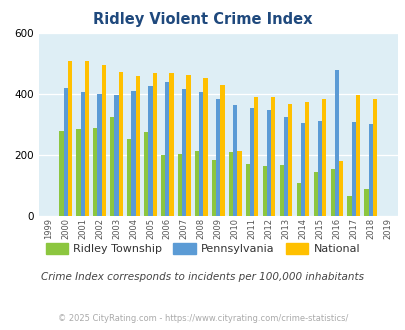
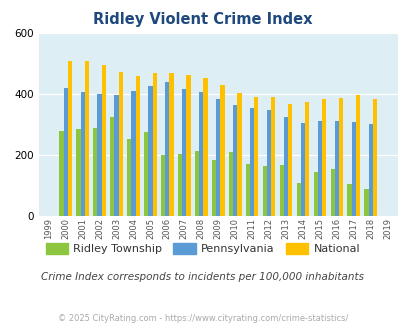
National/2010: 215 -> 404
Pennsylvania/2016: 480 -> 313
National/2016: 180 -> 386
Ridley Township/2017: 65 -> 105
